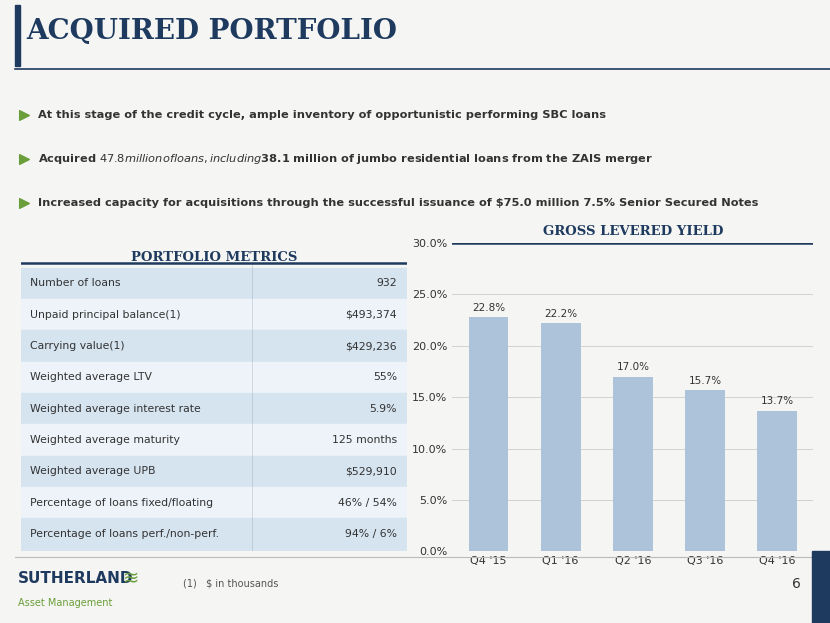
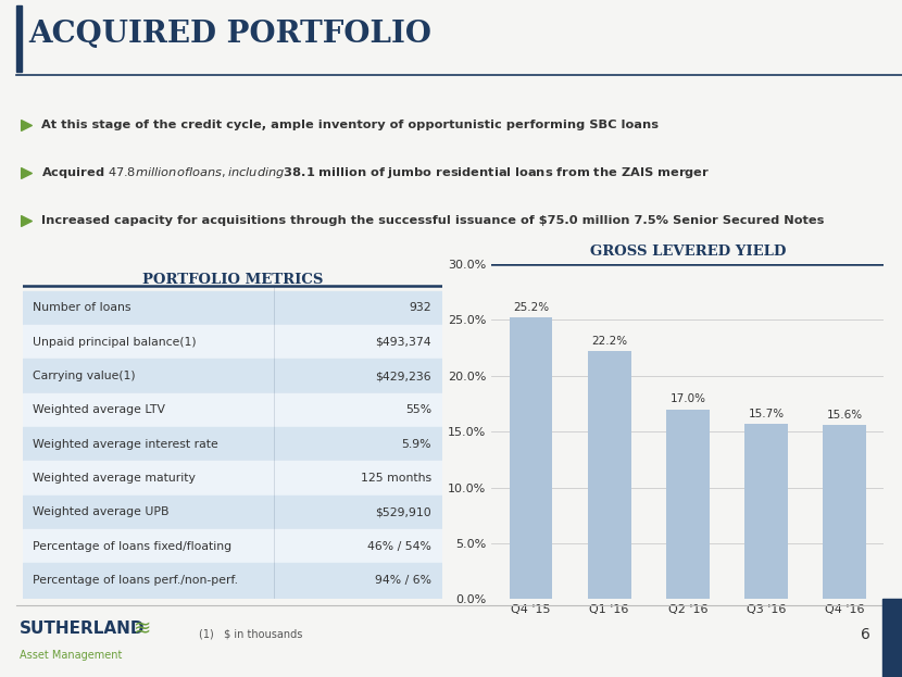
Q4 '15: 22.8% -> 25.2%
Q4 '16: 13.7% -> 15.6%
